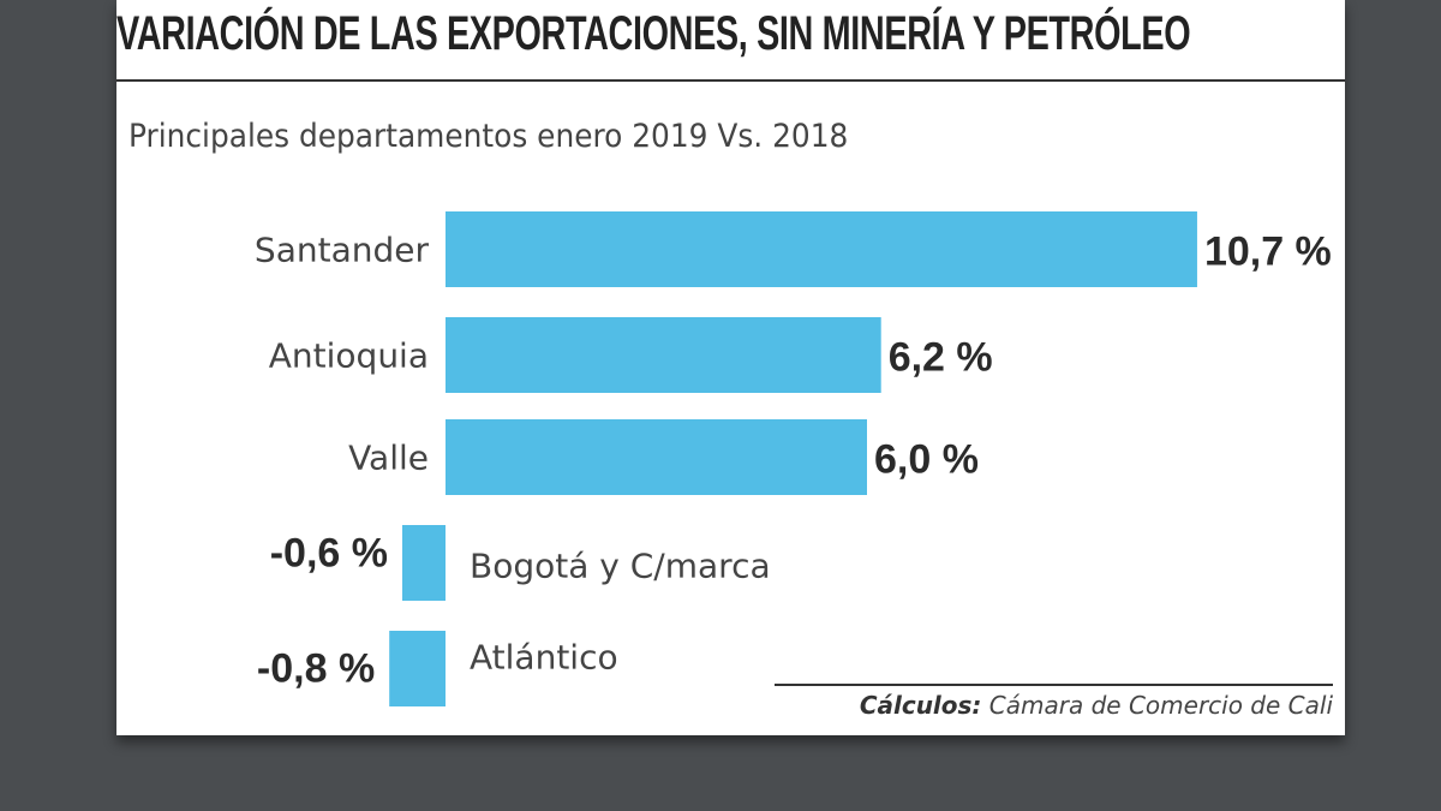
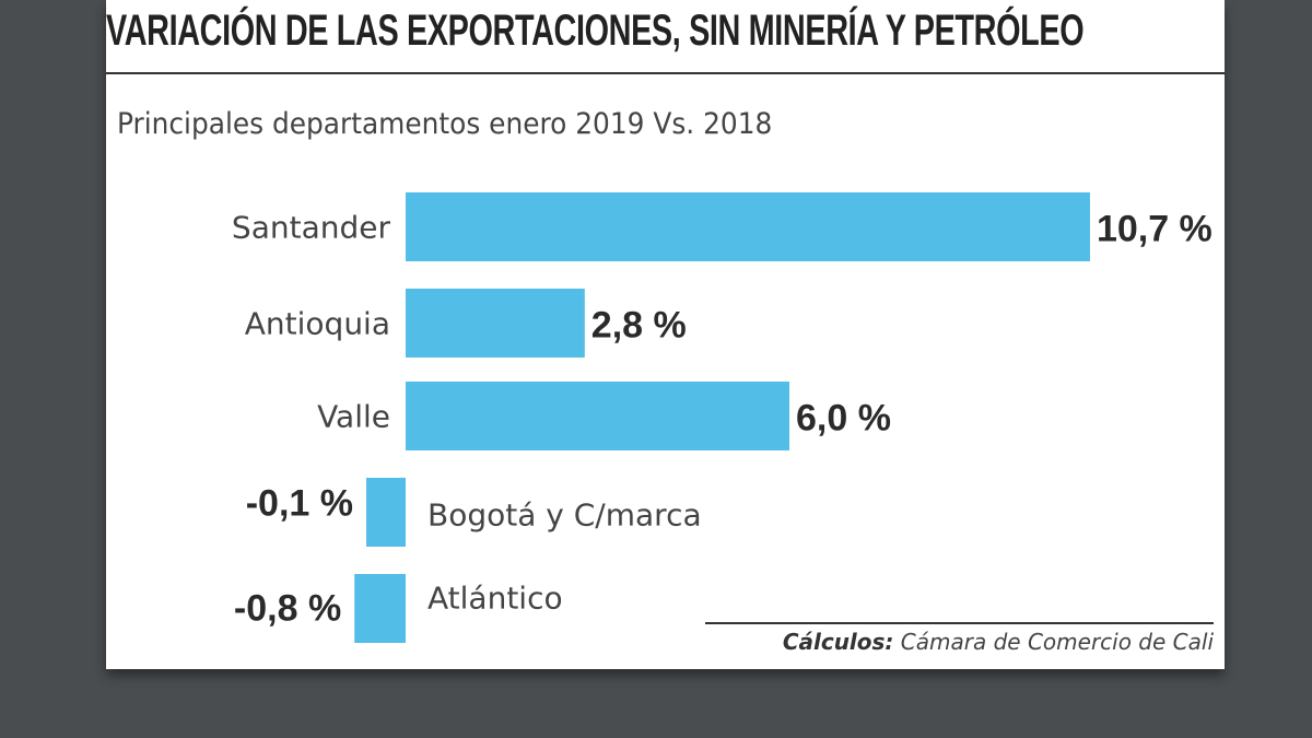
Antioquia: 6,2 -> 2,8
Bogotá y C/marca: -0,6 -> -0,1
